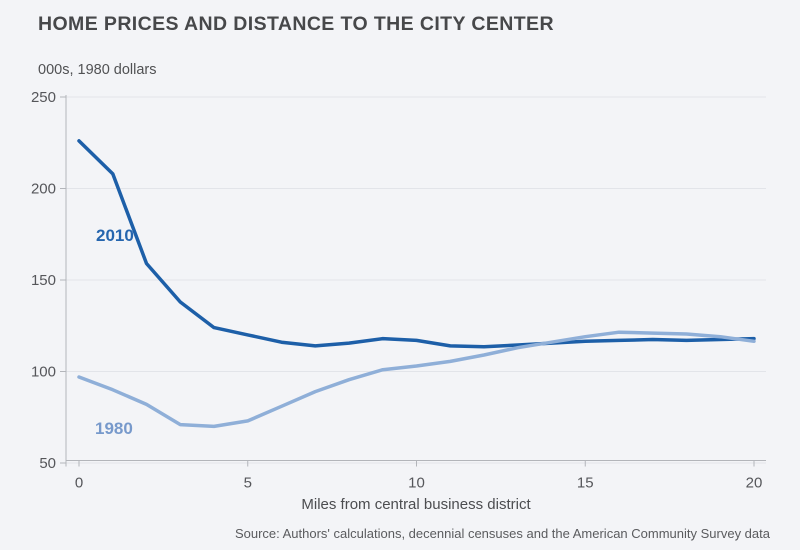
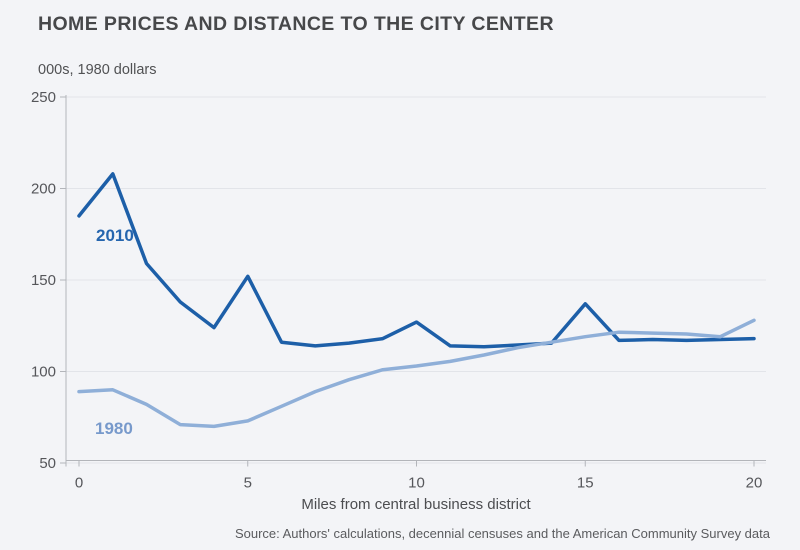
2010/0: 226 -> 185
1980/0: 97 -> 89
2010/5: 120 -> 152
2010/10: 117 -> 127
2010/15: 116 -> 137
1980/20: 116 -> 128
